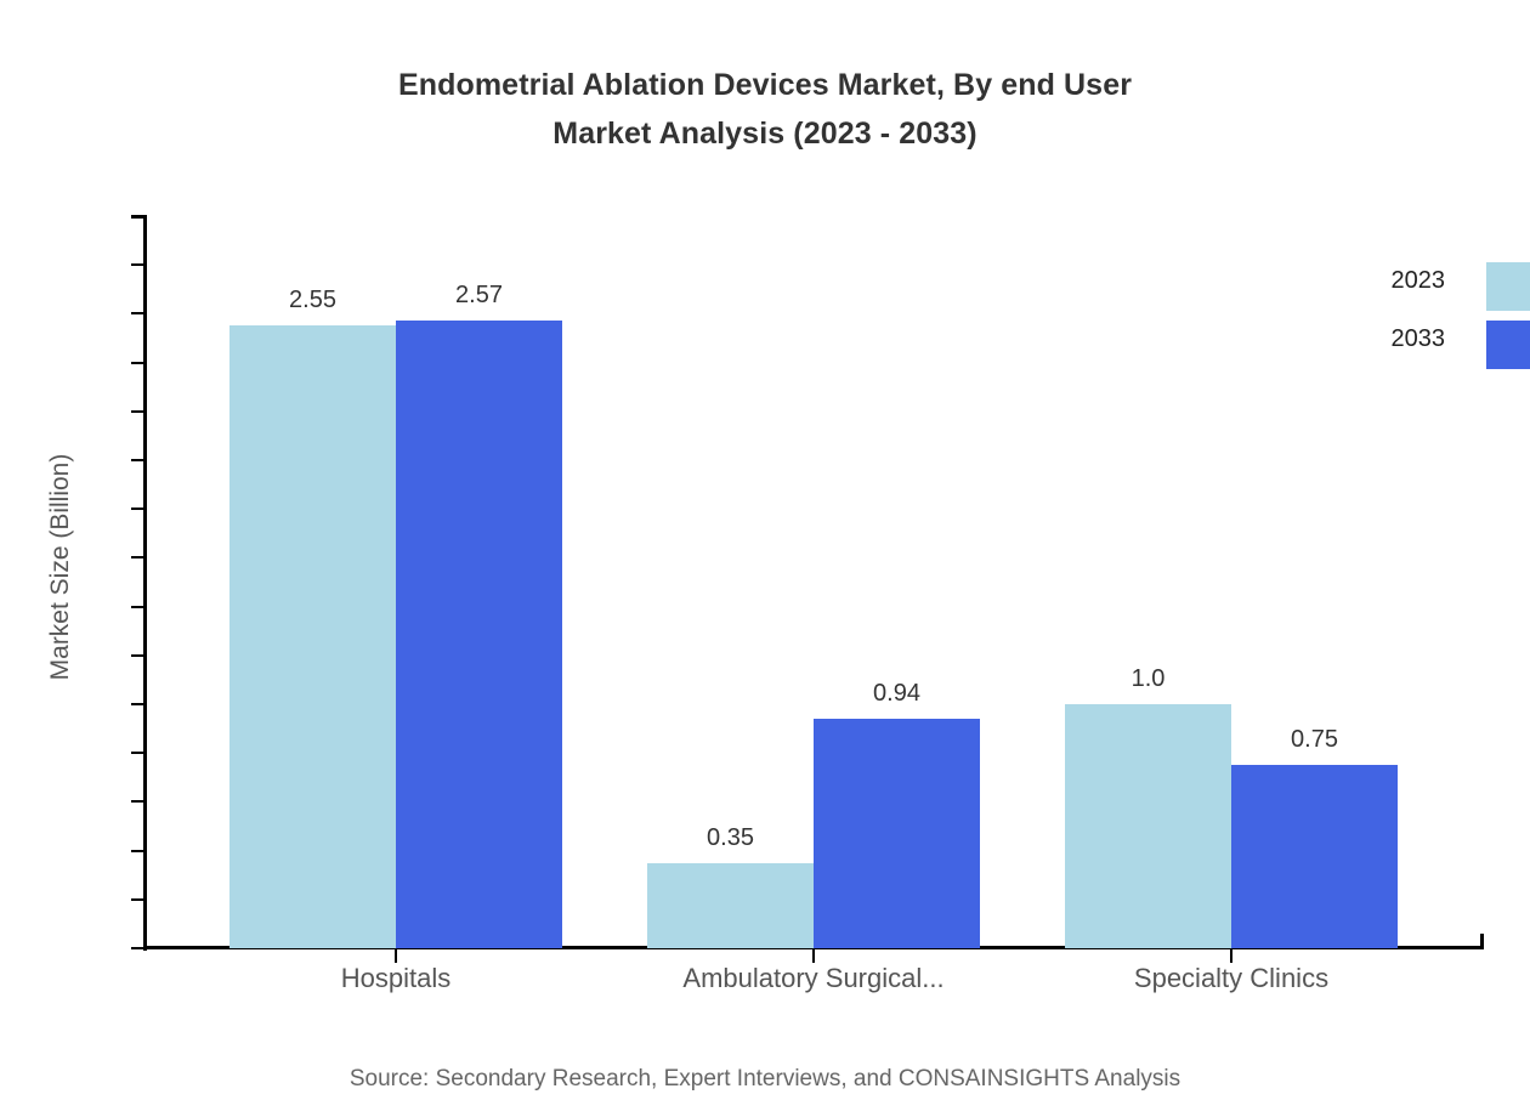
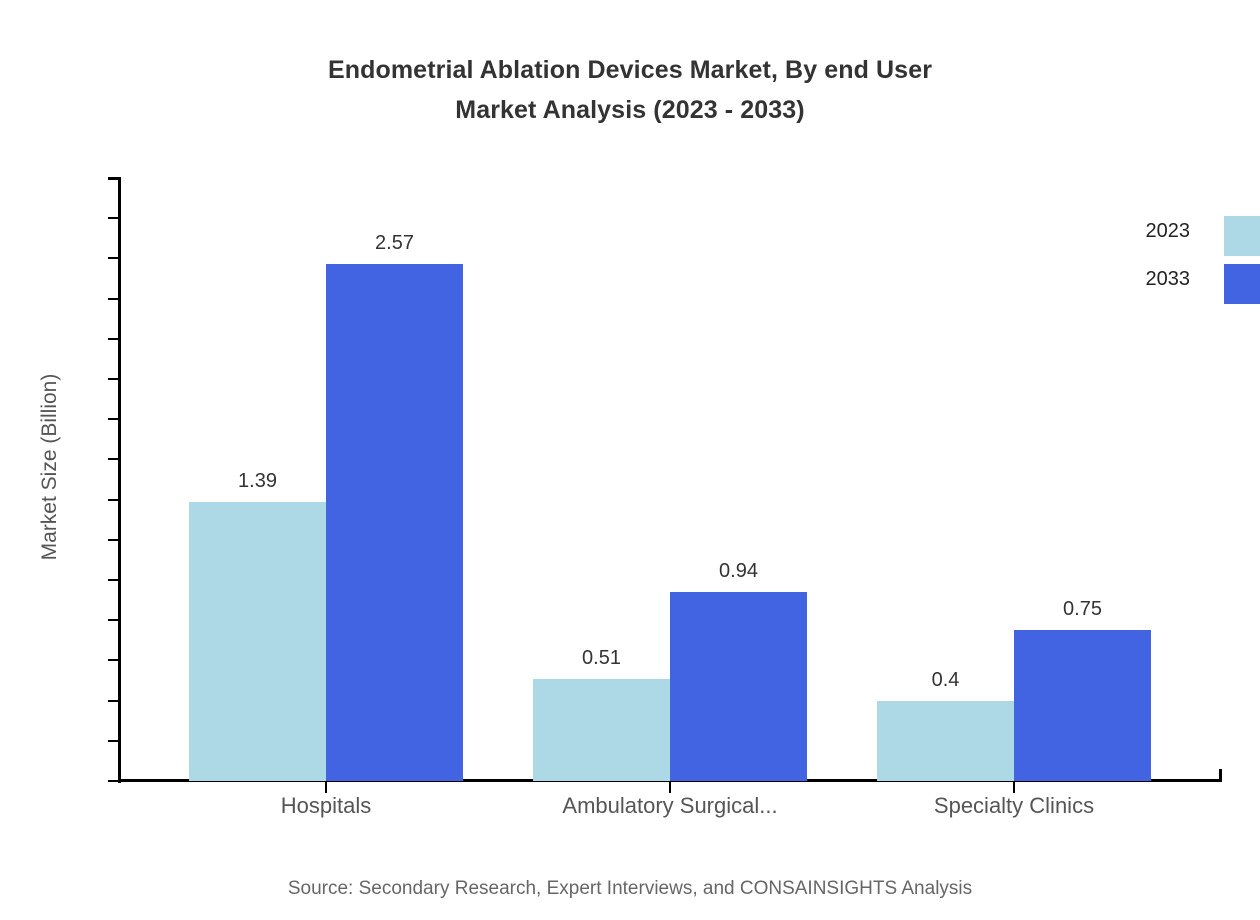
2023/Hospitals: 2.55 -> 1.39
2023/Ambulatory Surgical...: 0.35 -> 0.51
2023/Specialty Clinics: 1.0 -> 0.4
